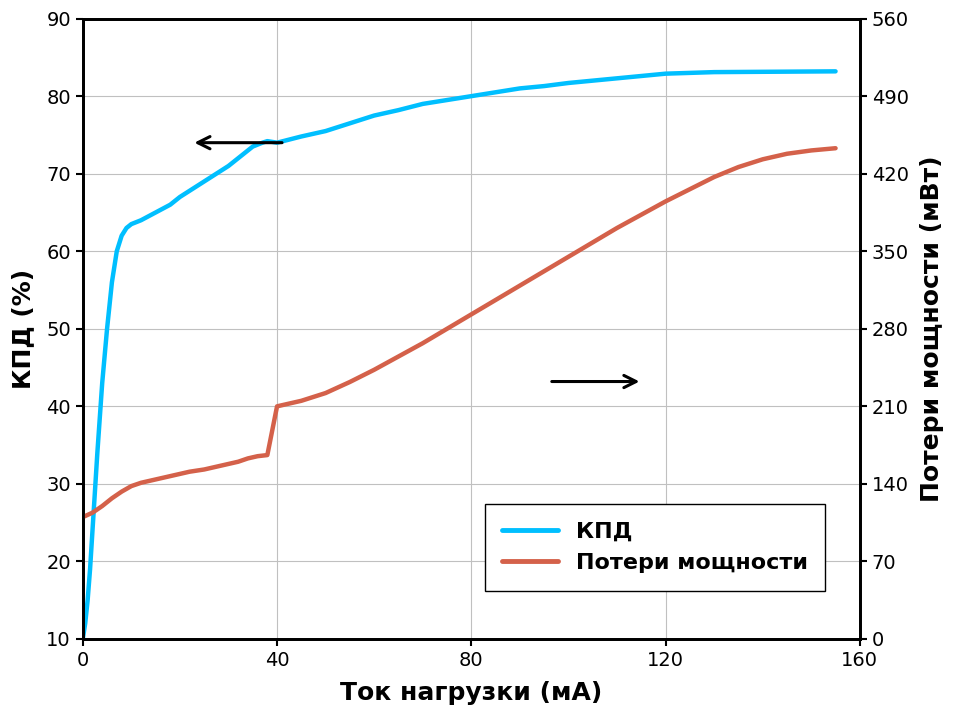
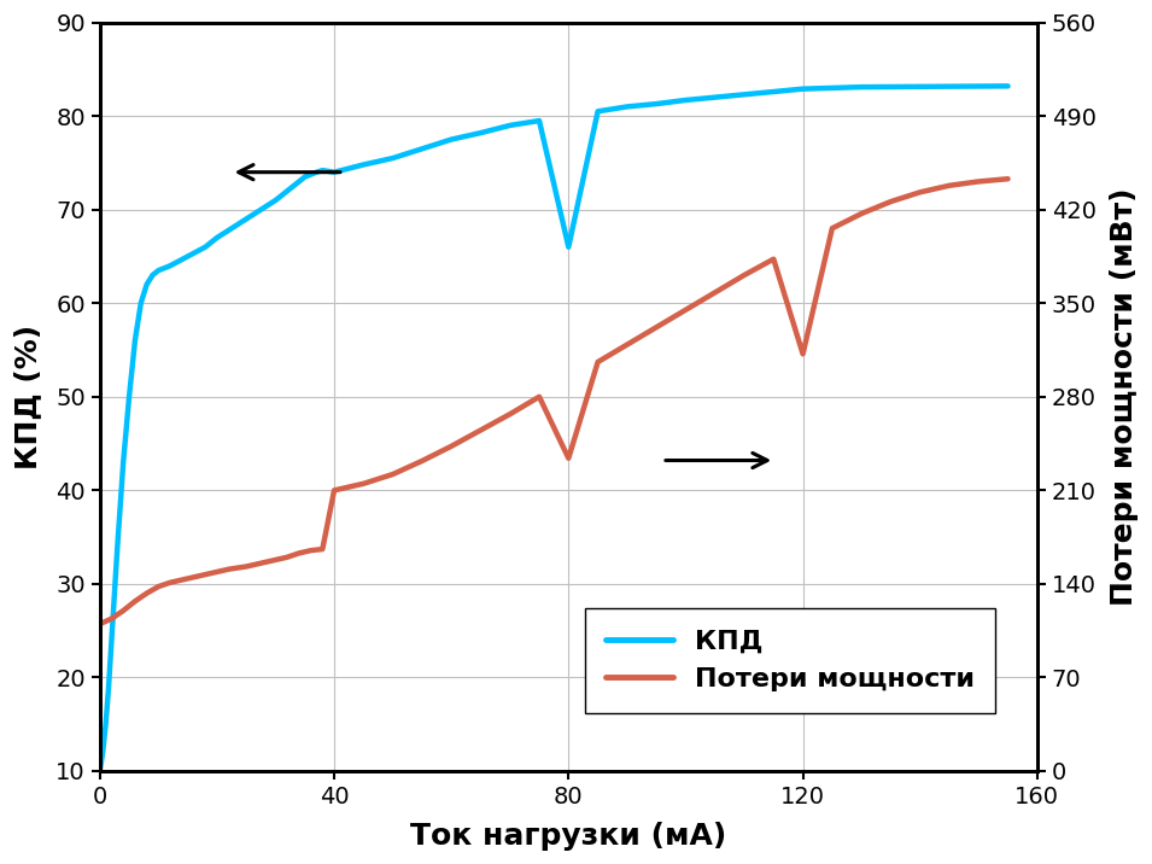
КПД/80: 80.0 -> 66.0
Потери мощности/80: 293 -> 234
Потери мощности/120: 395 -> 312
